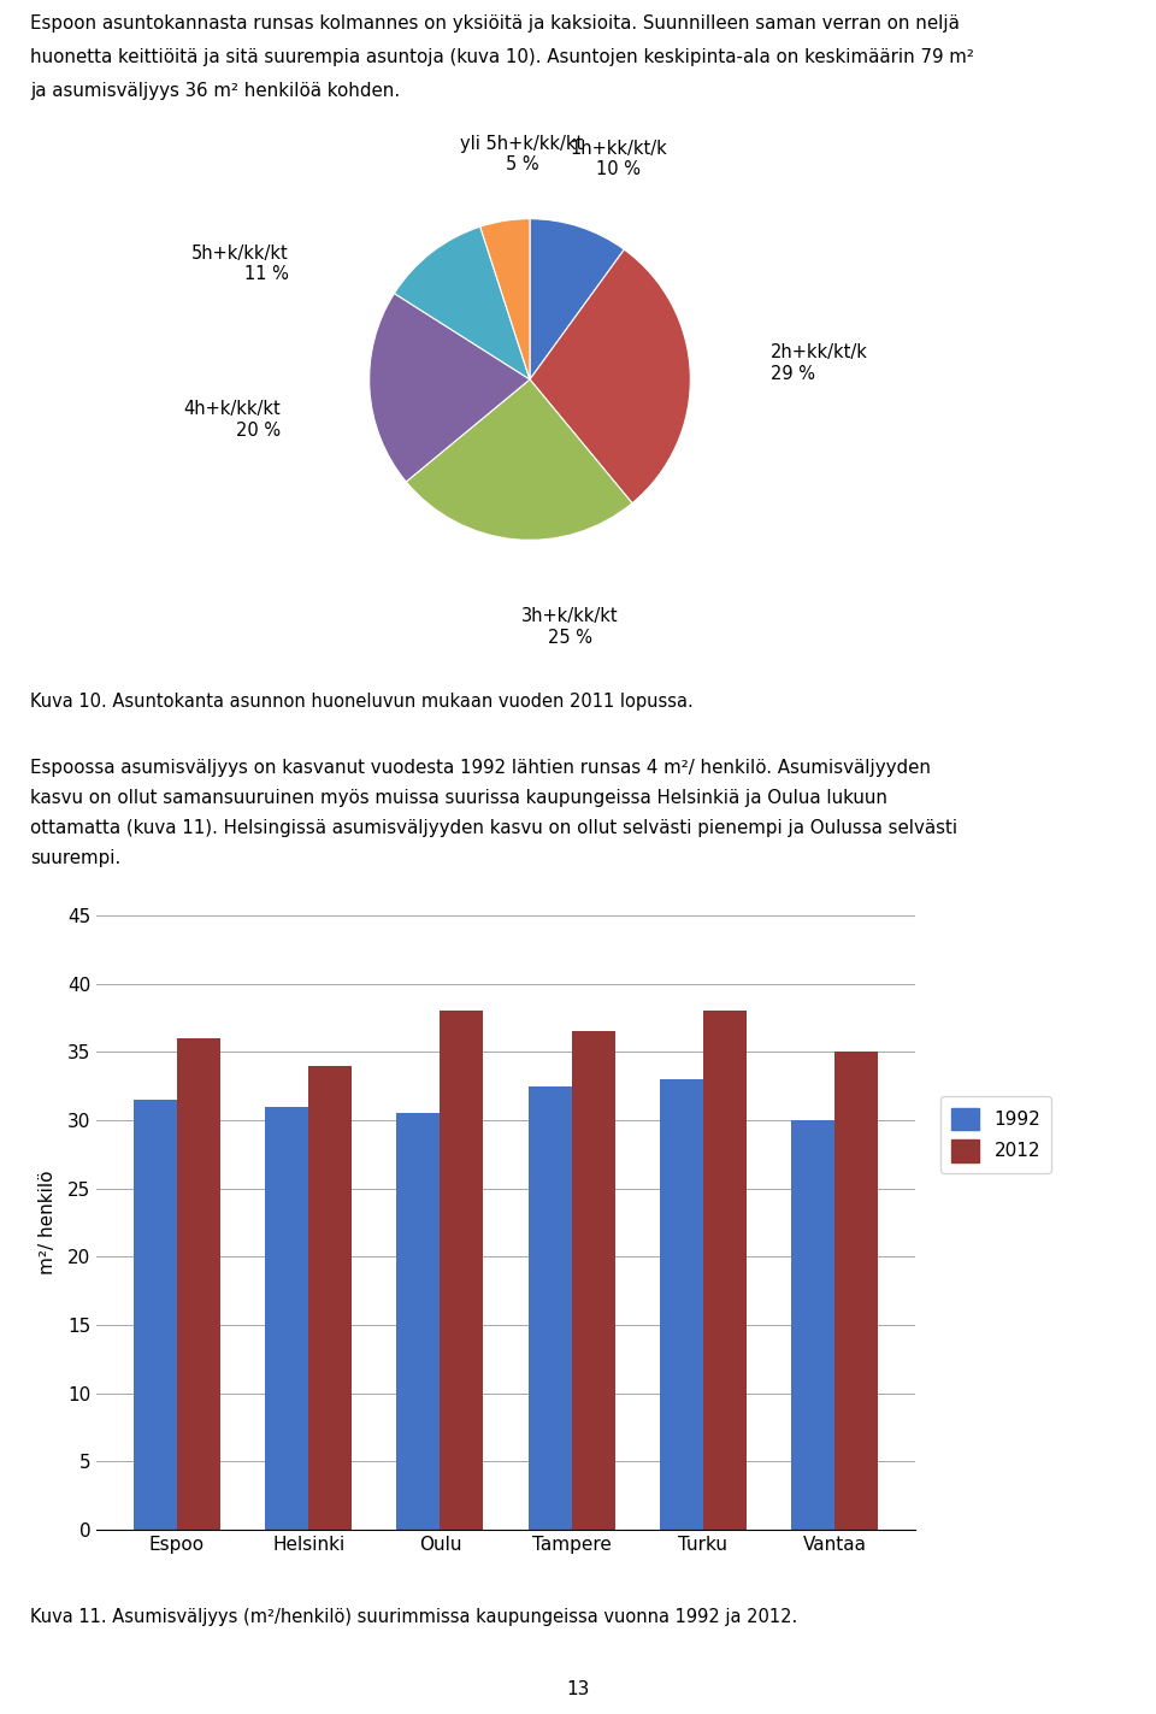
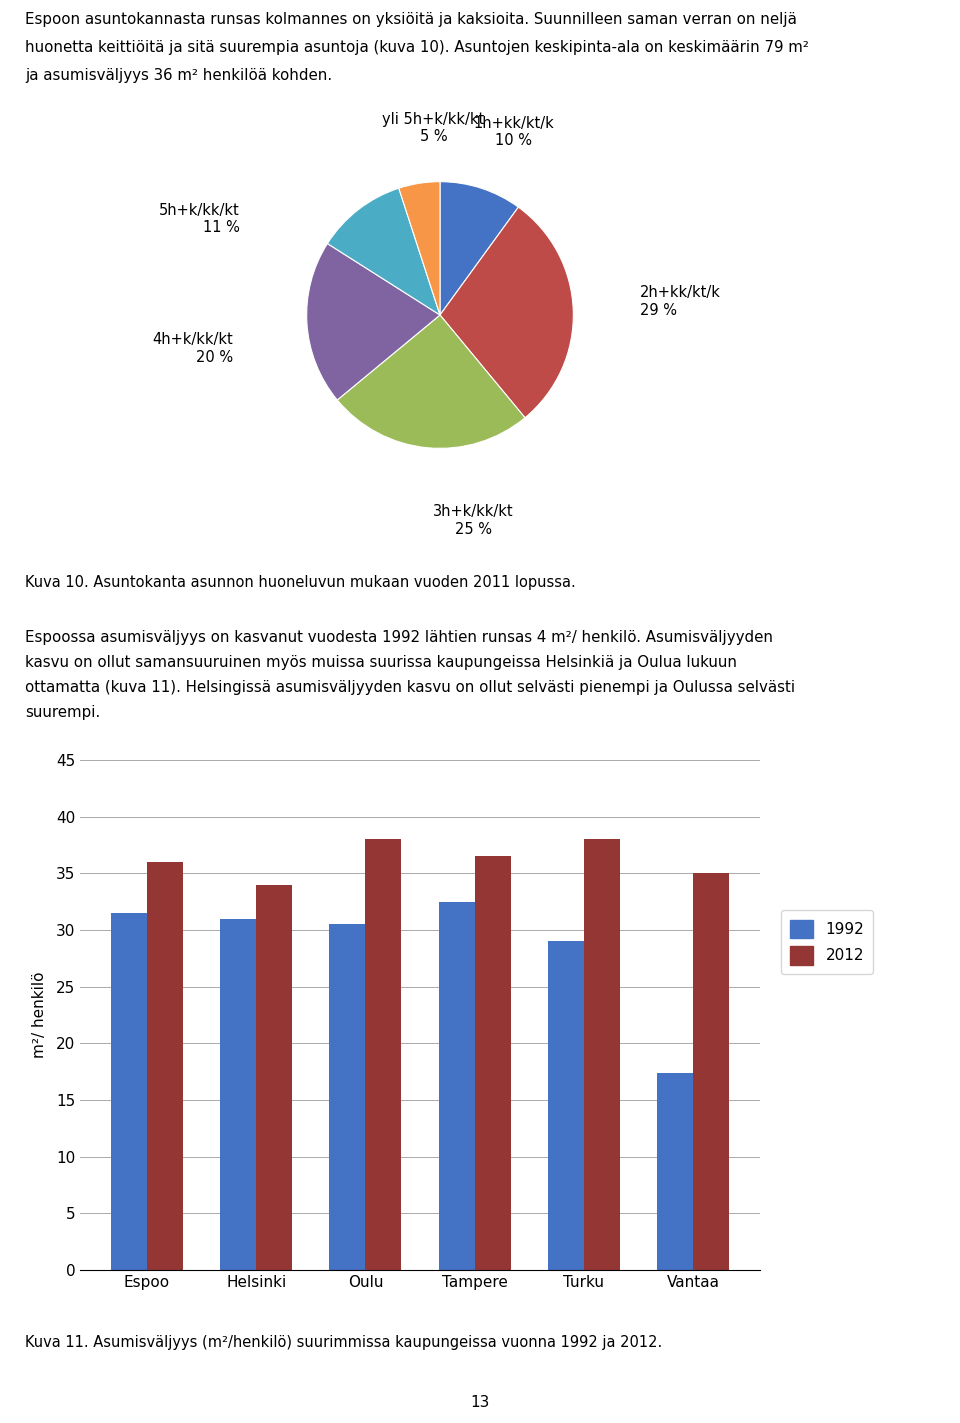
1992/Turku: 33.0 -> 29.0
1992/Vantaa: 30.0 -> 17.4
